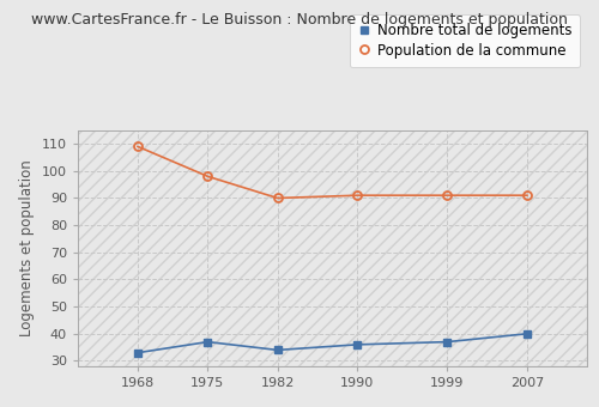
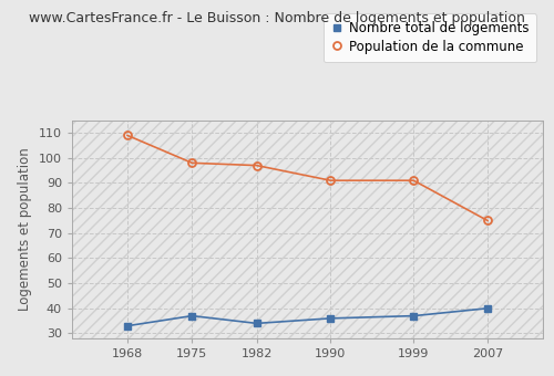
Population de la commune/1982: 90 -> 97
Population de la commune/2007: 91 -> 75
